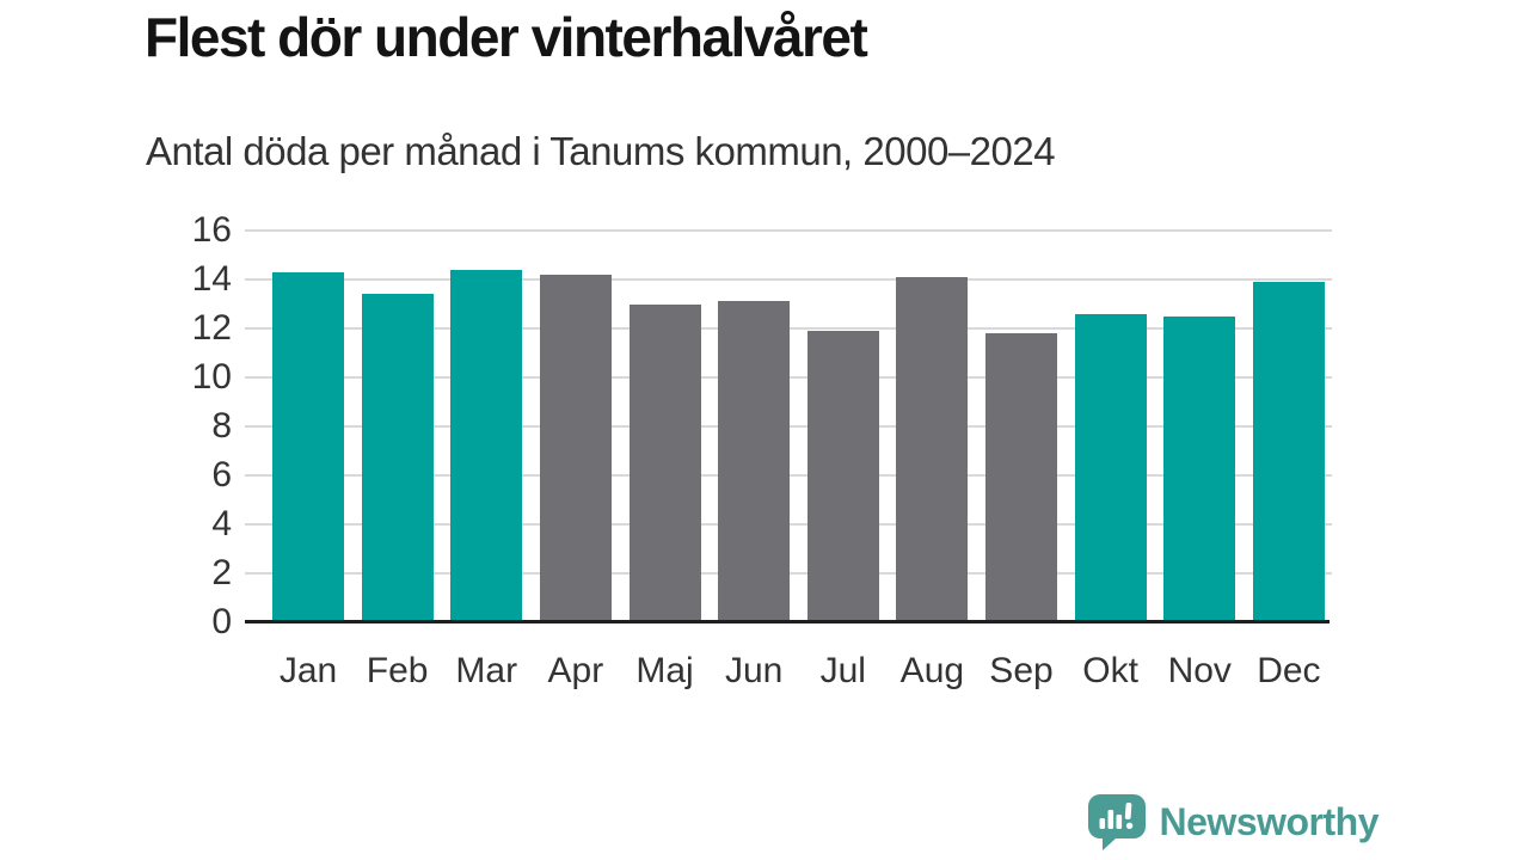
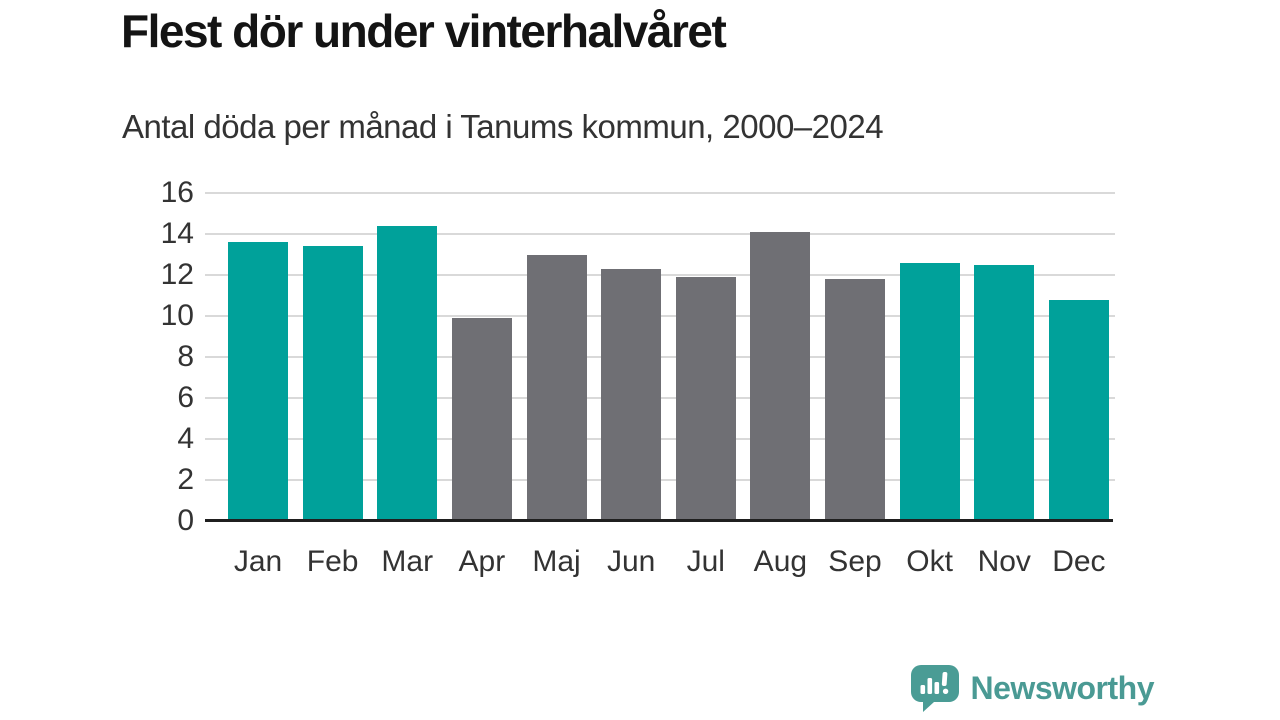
Jan: 14.3 -> 13.6
Apr: 14.2 -> 9.9
Jun: 13.1 -> 12.3
Dec: 13.9 -> 10.8
